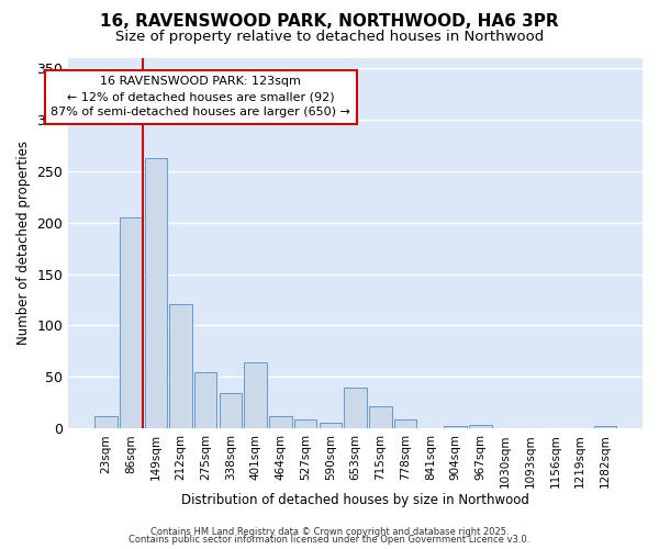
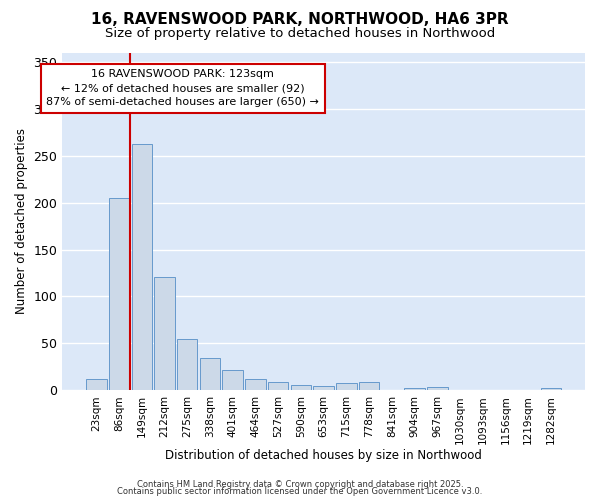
401sqm: 64 -> 22
653sqm: 40 -> 5
715sqm: 22 -> 8
